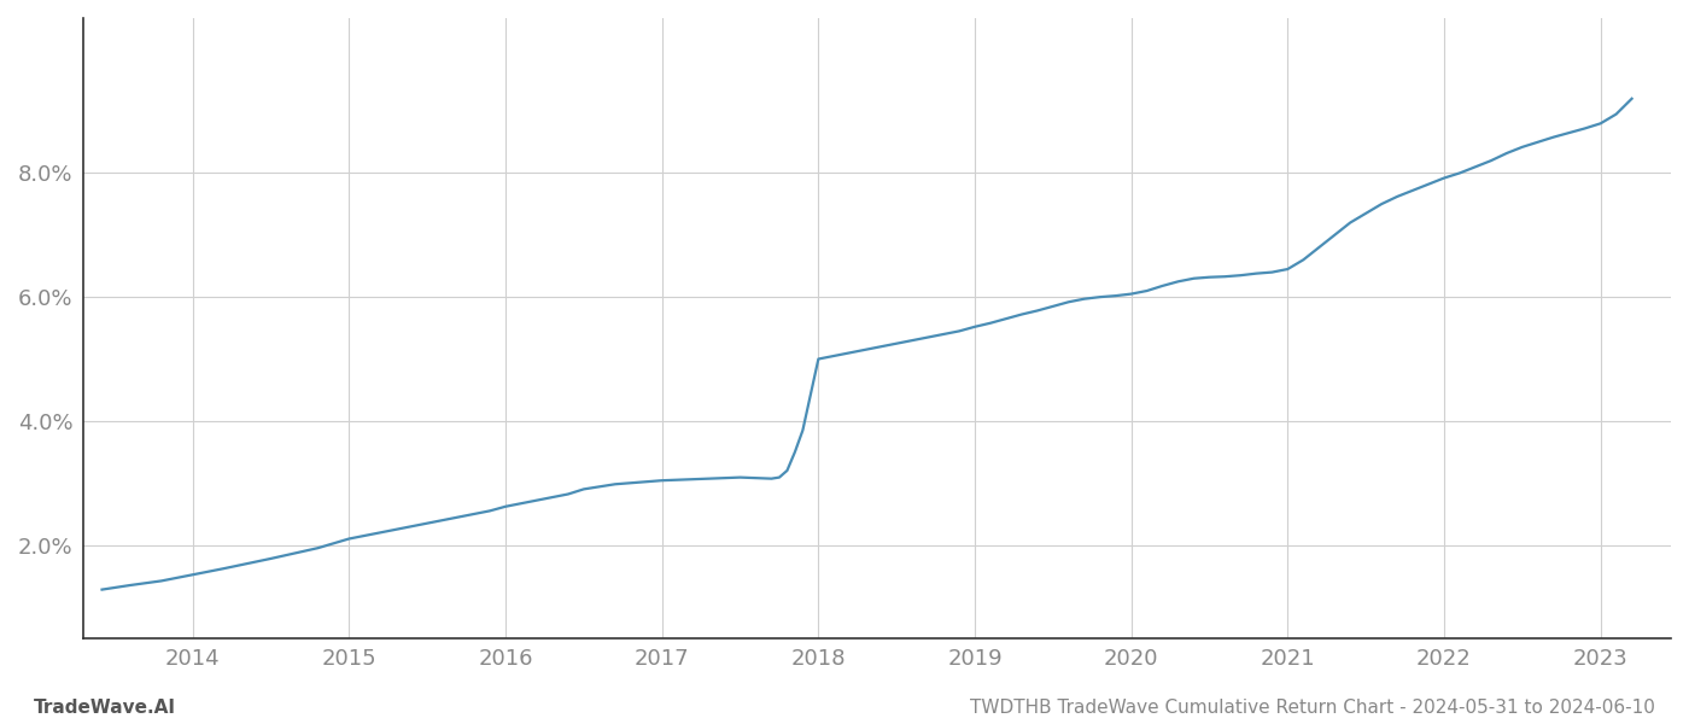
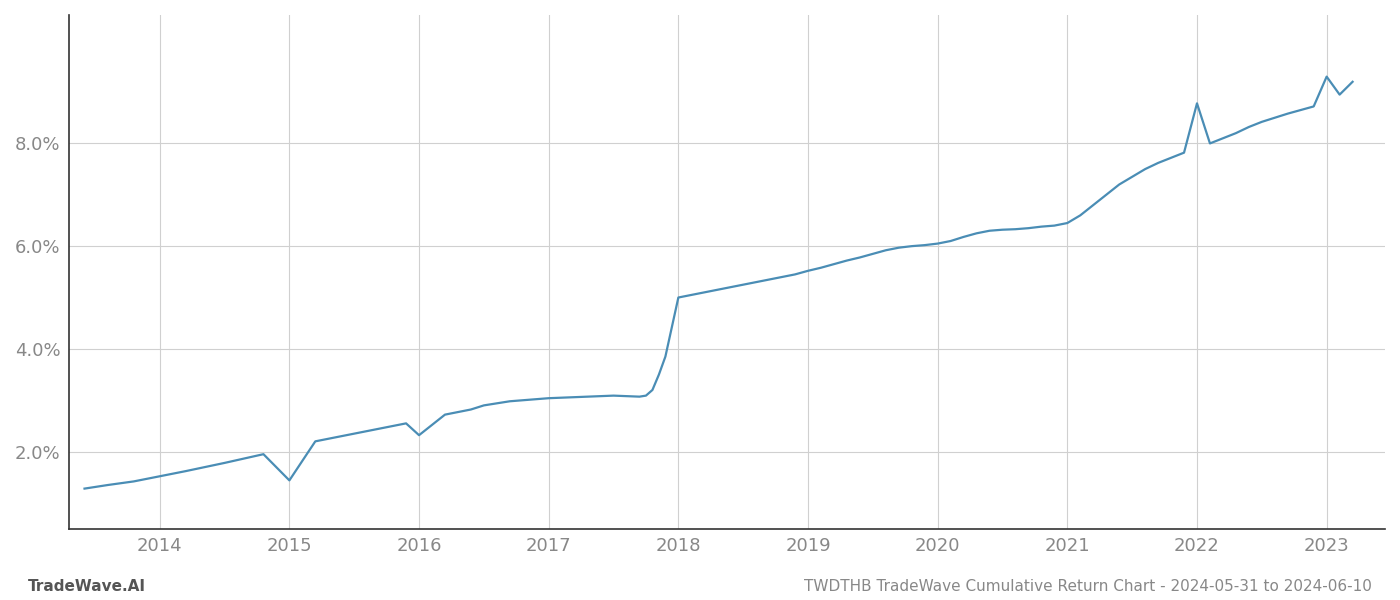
2015: 2.10% -> 1.44%
2016: 2.62% -> 2.32%
2022: 7.92% -> 8.78%
2023: 8.80% -> 9.30%
